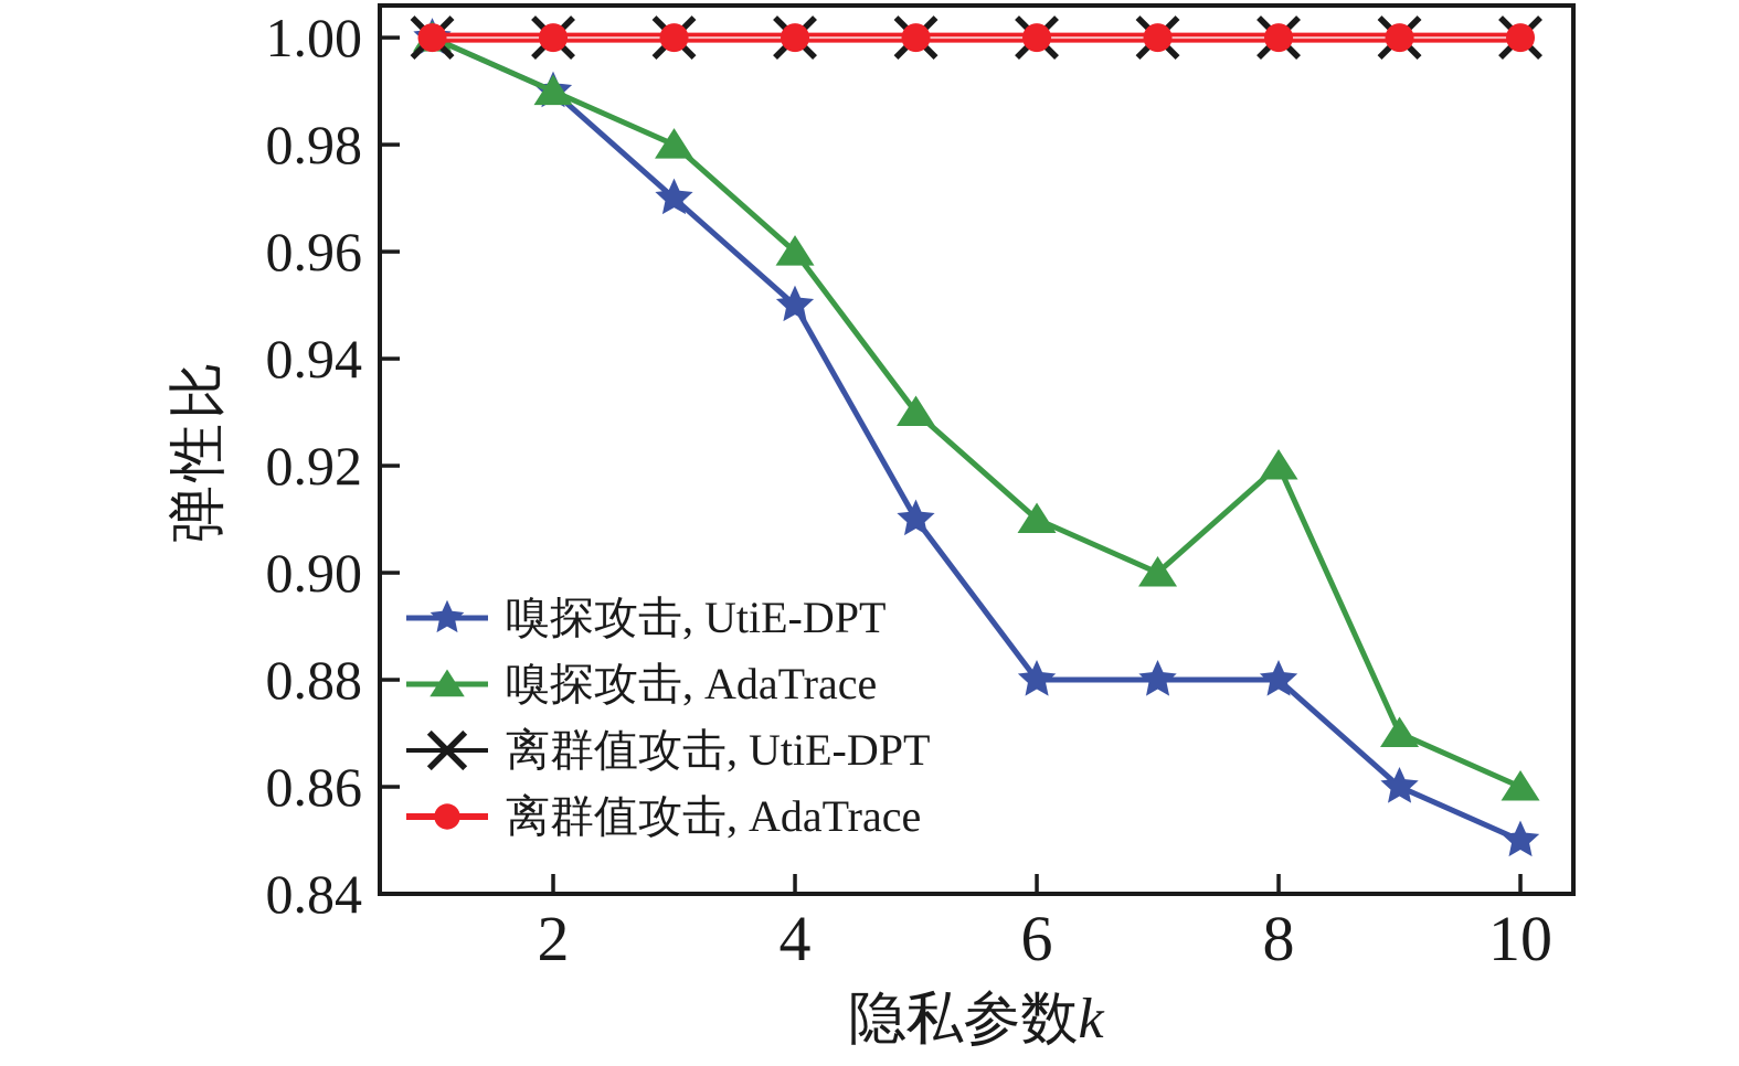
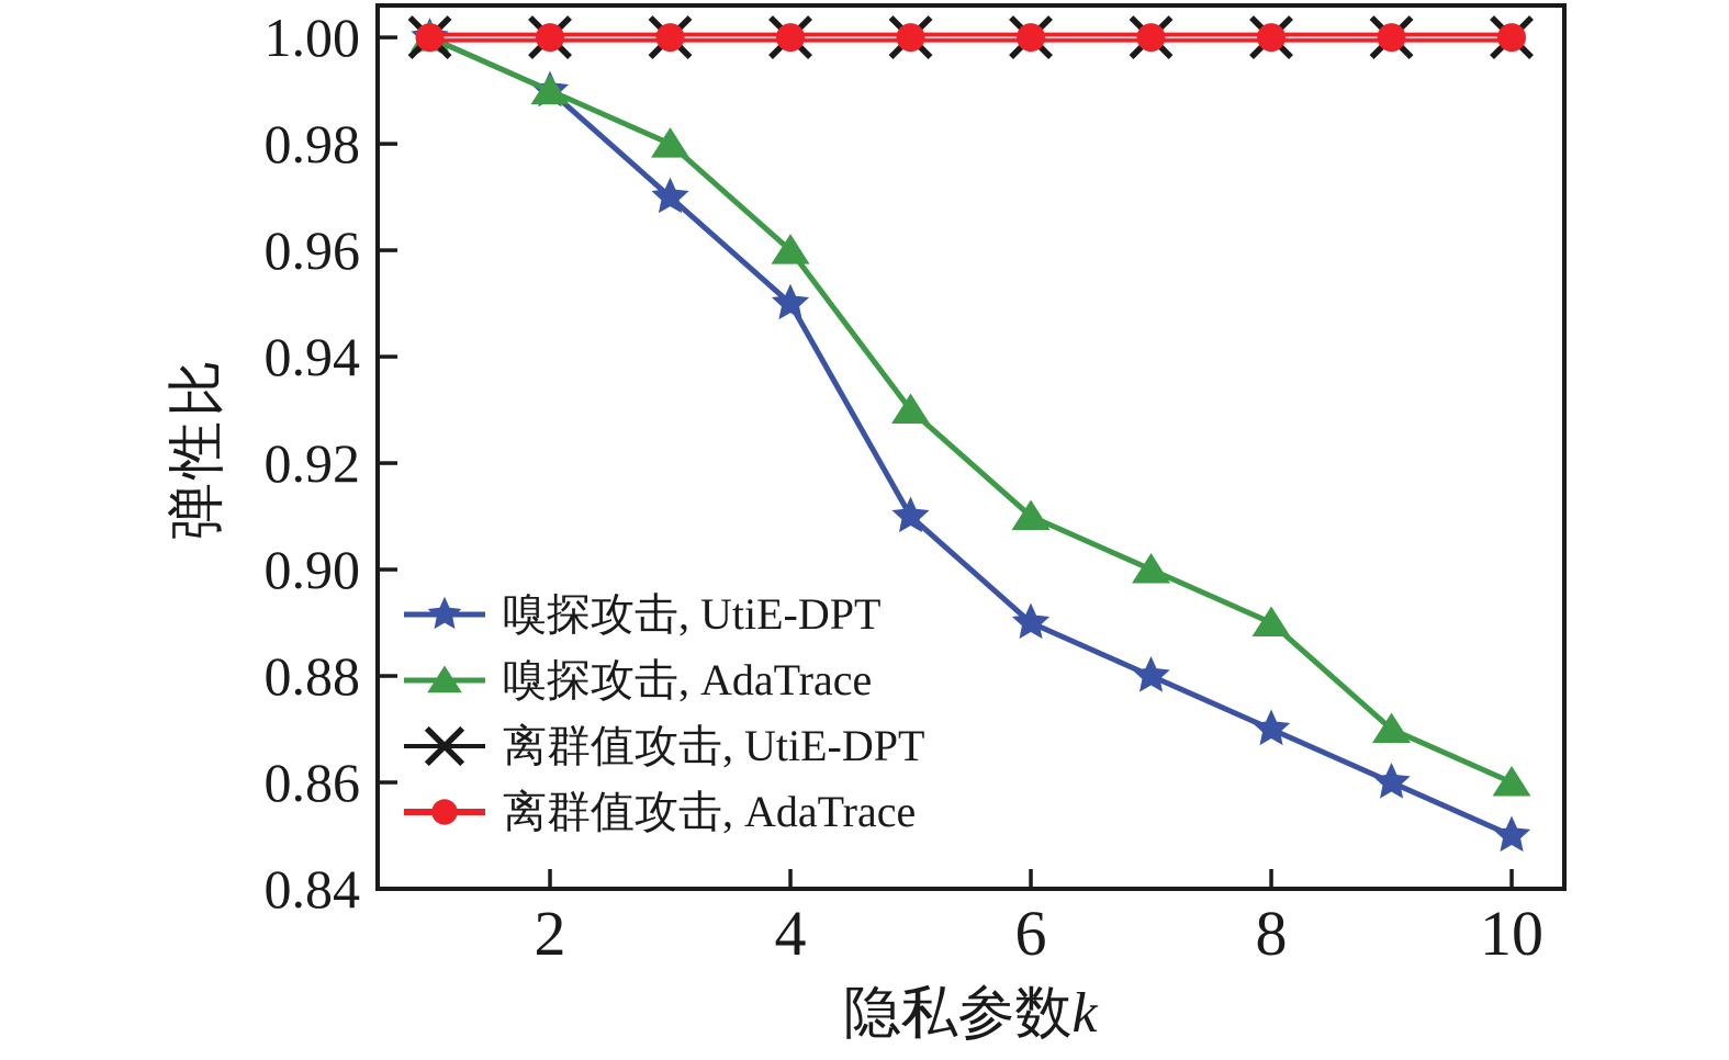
嗅探攻击, UtiE-DPT/6: 0.88 -> 0.89
嗅探攻击, UtiE-DPT/8: 0.88 -> 0.87
嗅探攻击, AdaTrace/8: 0.92 -> 0.89
